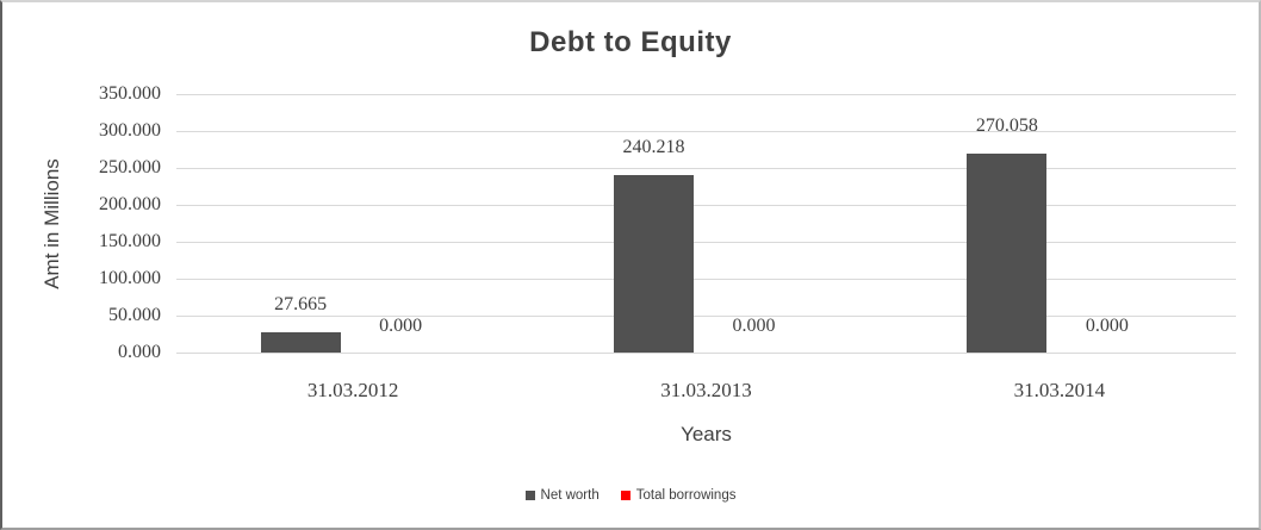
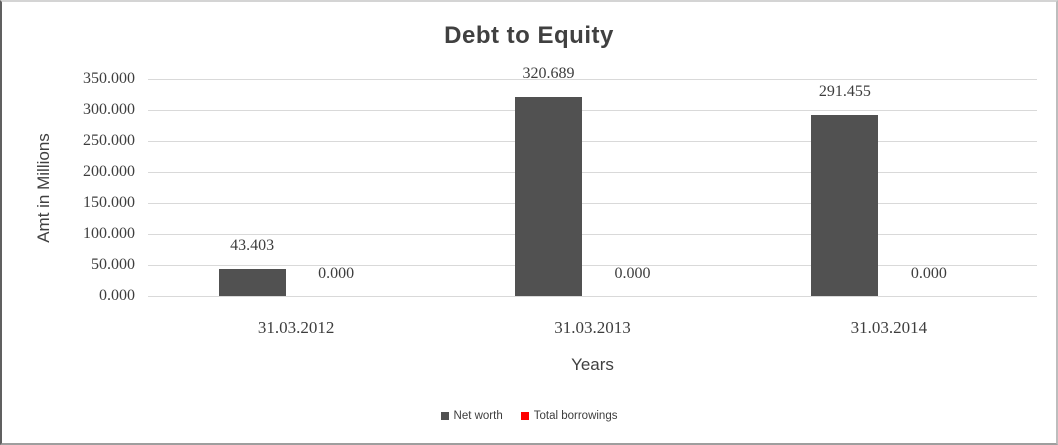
Net worth/31.03.2012: 27.665 -> 43.403
Net worth/31.03.2013: 240.218 -> 320.689
Net worth/31.03.2014: 270.058 -> 291.455
